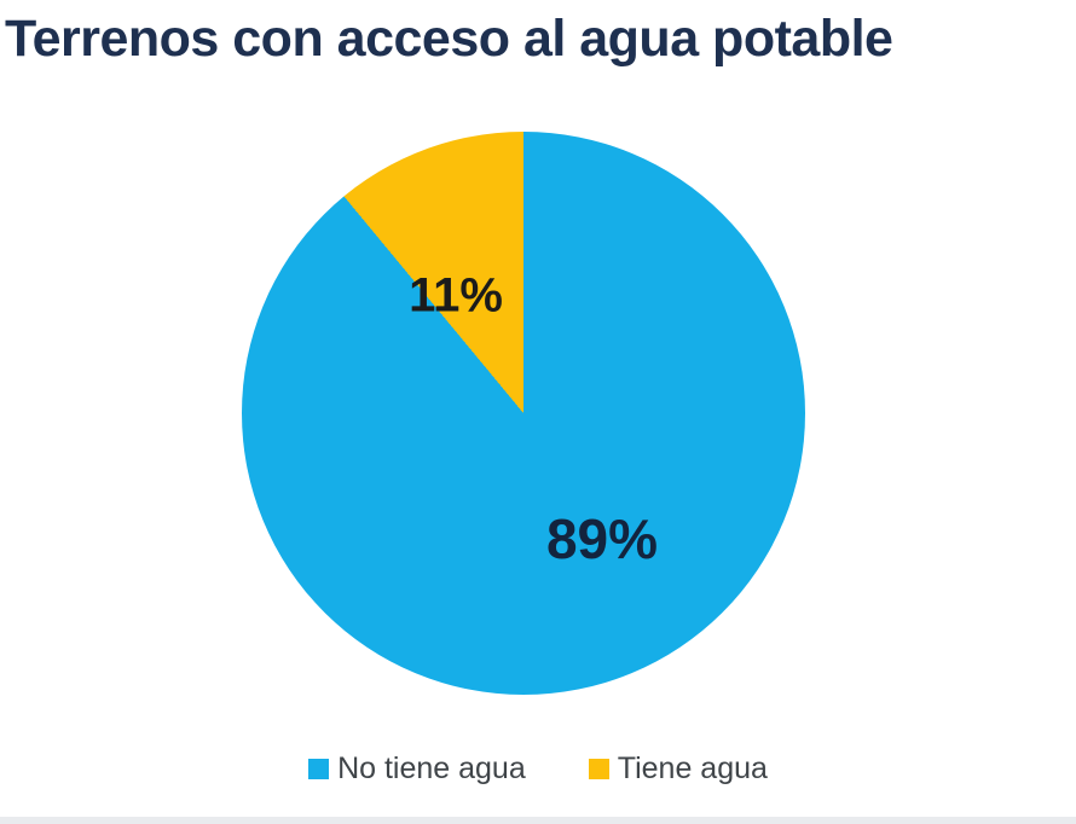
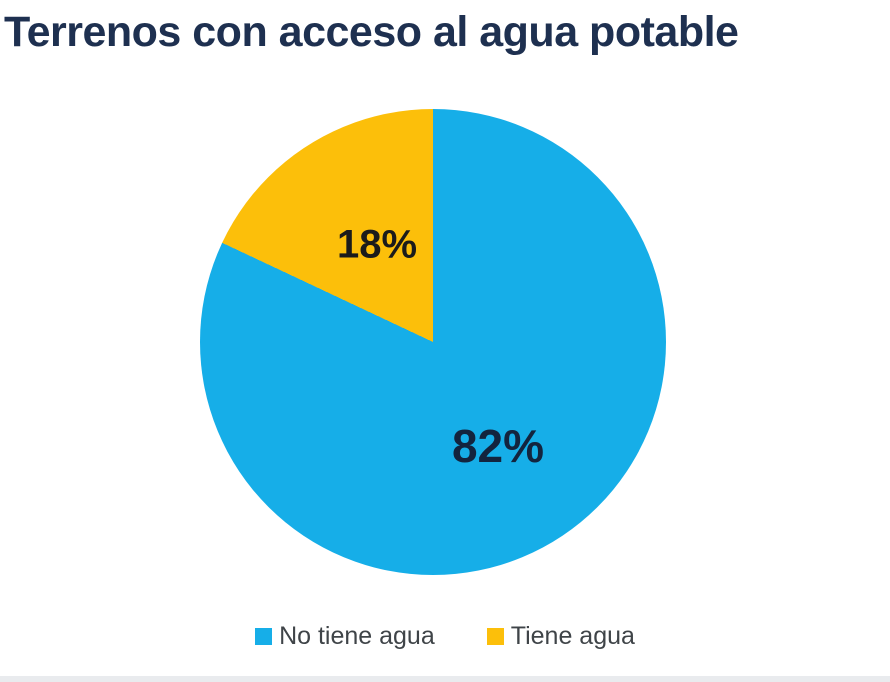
No tiene agua: 89% -> 82%
Tiene agua: 11% -> 18%
